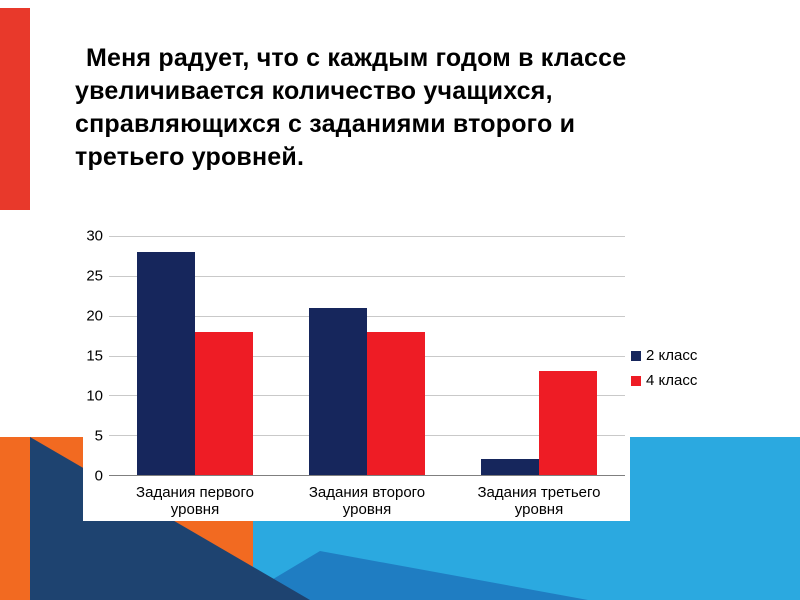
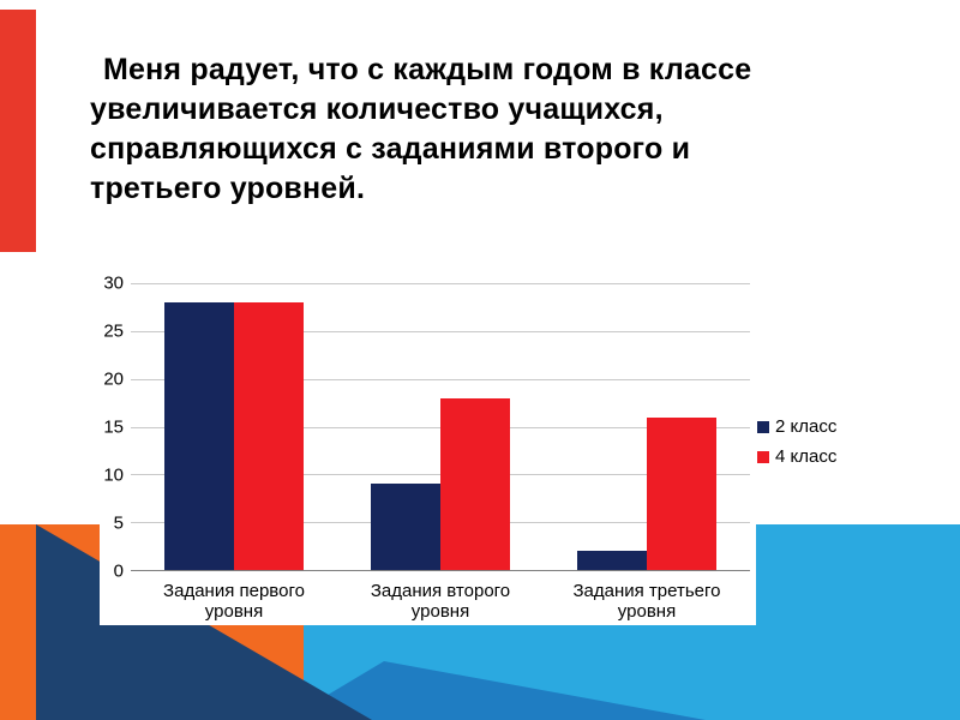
4 класс/Задания первого уровня: 18 -> 28
2 класс/Задания второго уровня: 21 -> 9
4 класс/Задания третьего уровня: 13 -> 16
